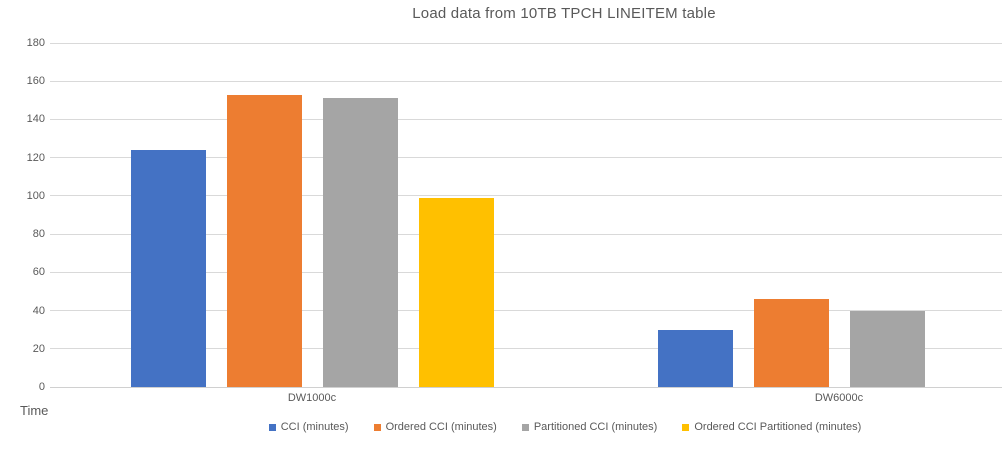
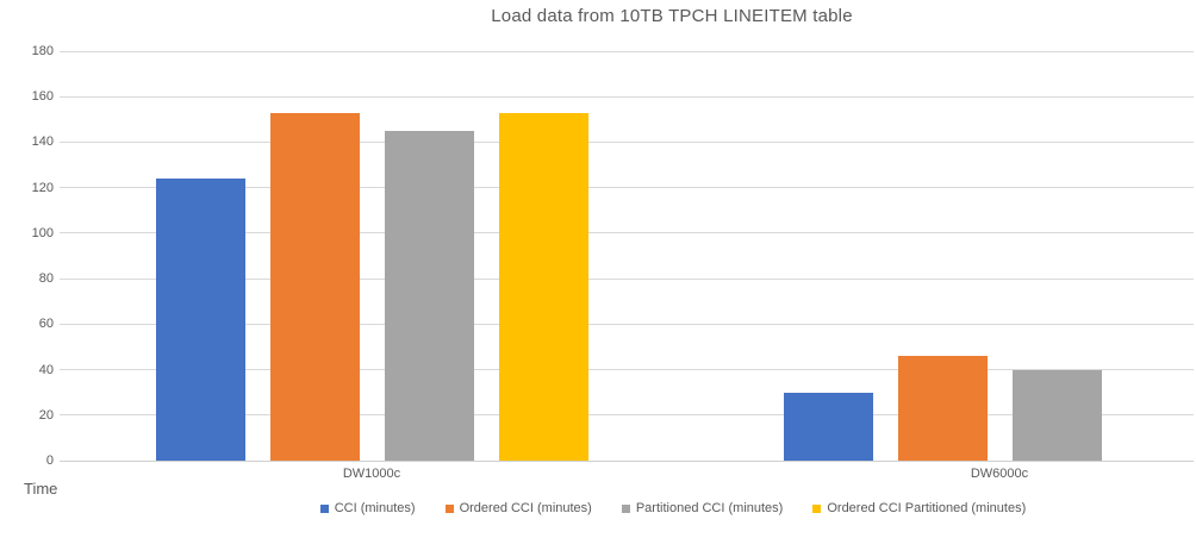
Partitioned CCI (minutes)/DW1000c: 151 -> 145
Ordered CCI Partitioned (minutes)/DW1000c: 99 -> 153
